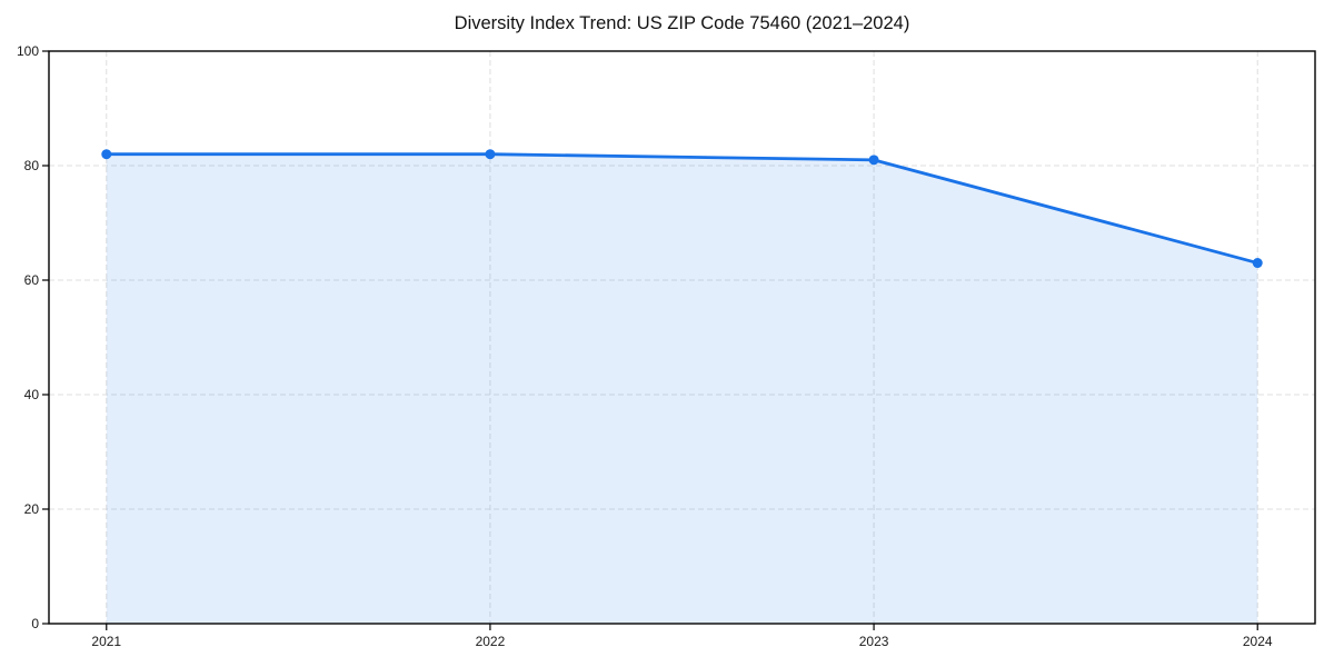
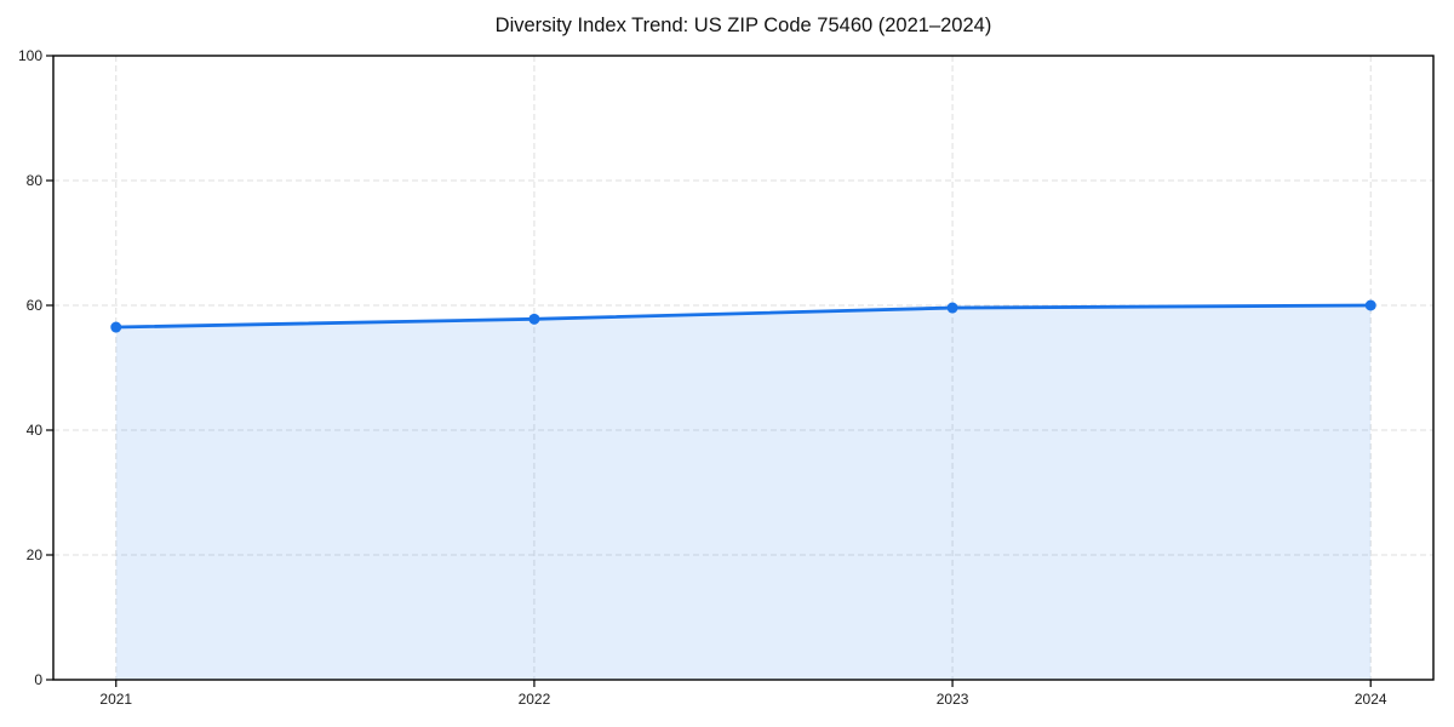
2021: 82 -> 56
2022: 82 -> 58
2023: 81 -> 60
2024: 63 -> 60
